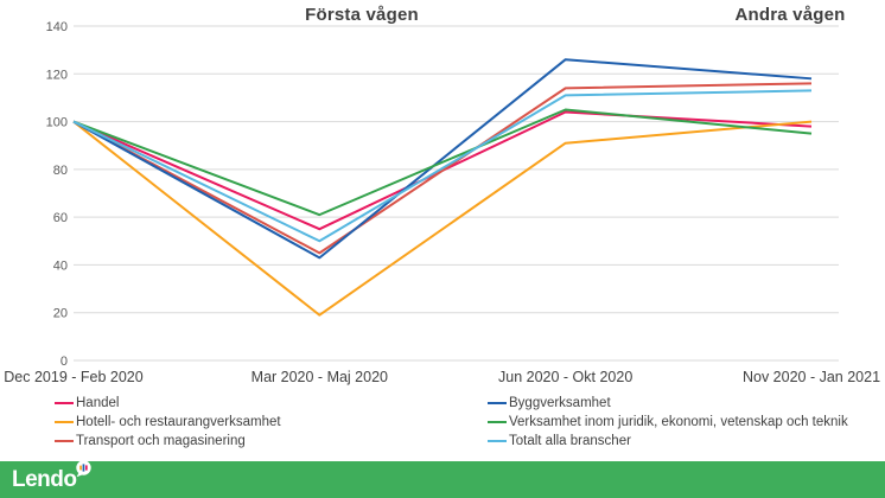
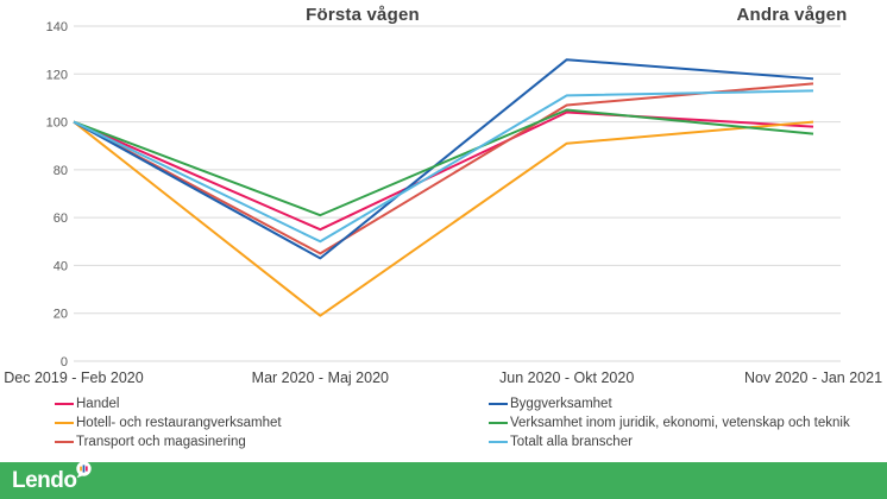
Transport och magasinering/Jun 2020 - Okt 2020: 114 -> 107
